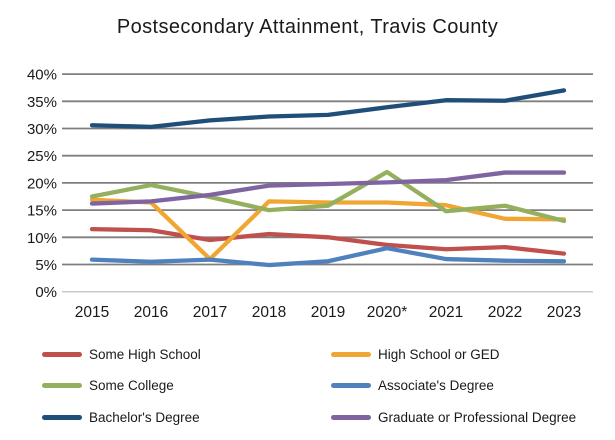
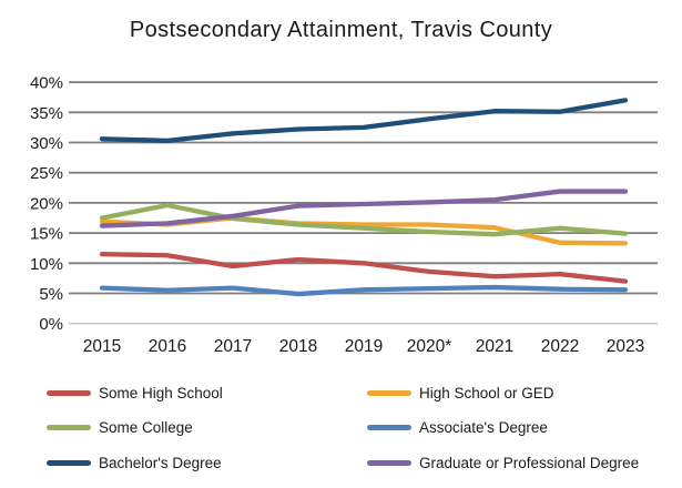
High School or GED/2017: 6% -> 18%
Some College/2018: 15% -> 16%
Some College/2020*: 22% -> 15%
Associate's Degree/2020*: 8% -> 6%
Some College/2023: 13% -> 15%
